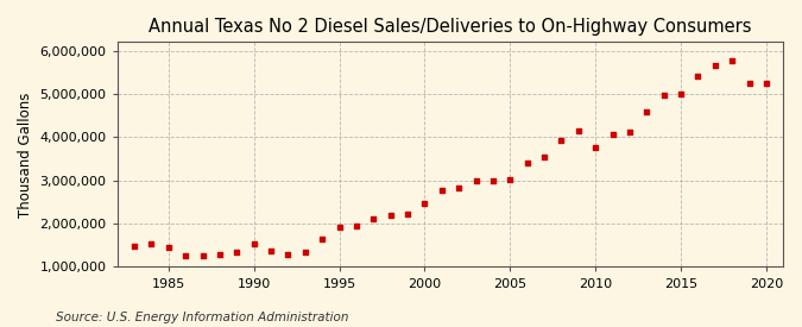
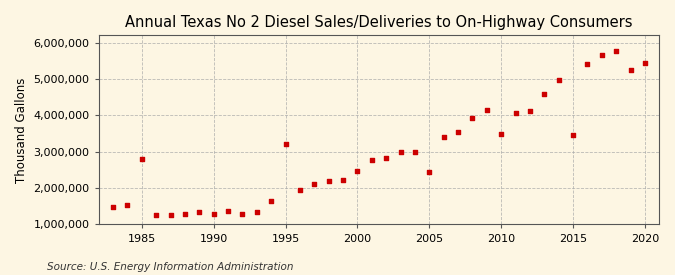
1985: 1,440,000 -> 2,800,000
1990: 1,530,000 -> 1,300,000
1995: 1,920,000 -> 3,200,000
2005: 3,010,000 -> 2,450,000
2010: 3,760,000 -> 3,500,000
2015: 5,000,000 -> 3,450,000
2020: 5,240,000 -> 5,450,000
